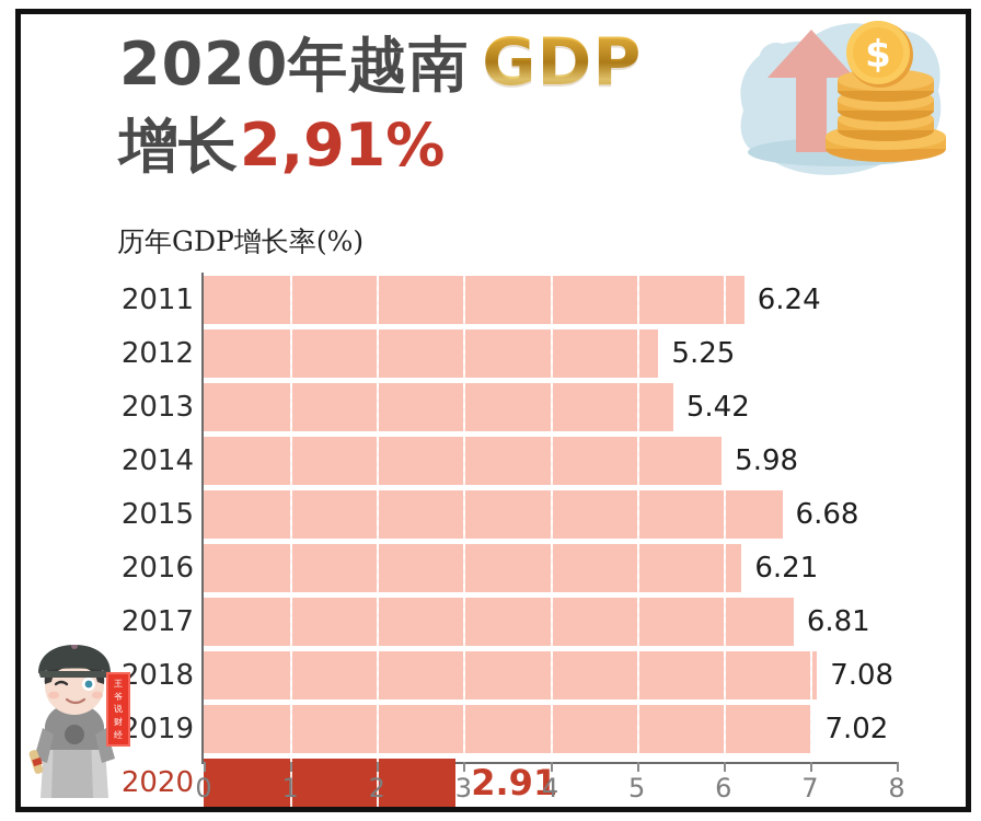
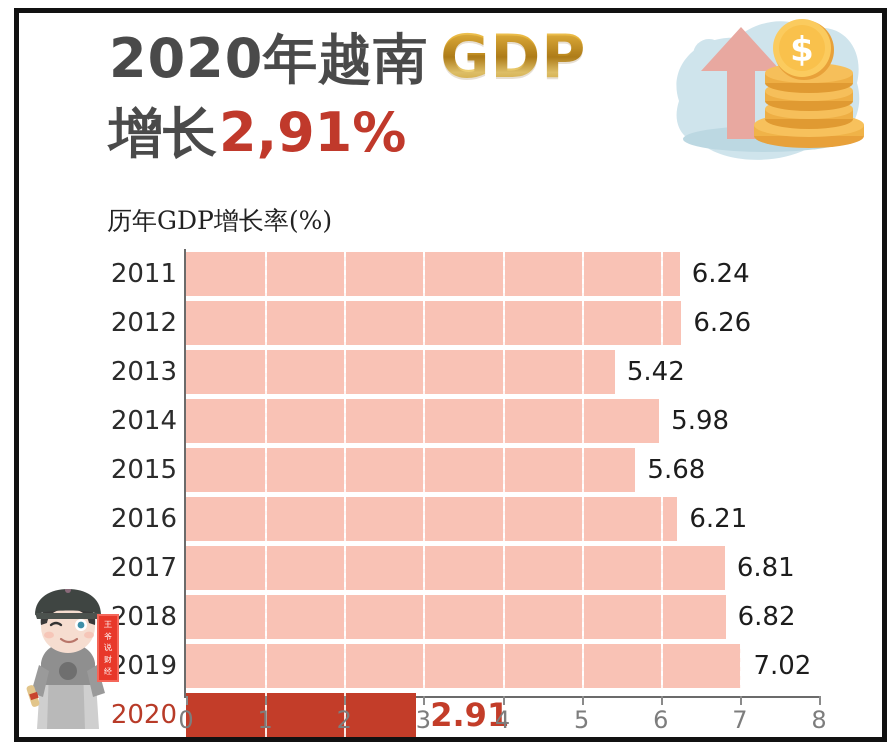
2012: 5.25 -> 6.26
2015: 6.68 -> 5.68
2018: 7.08 -> 6.82
